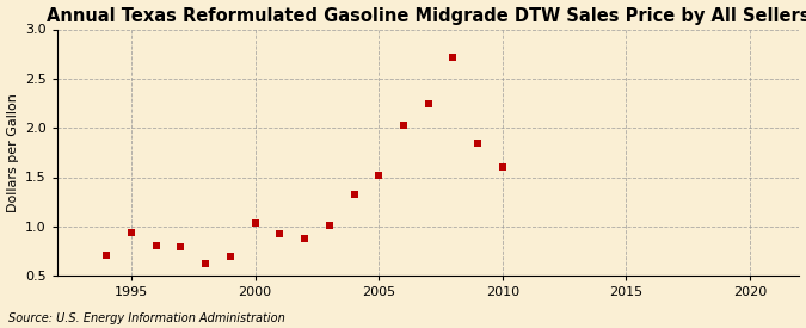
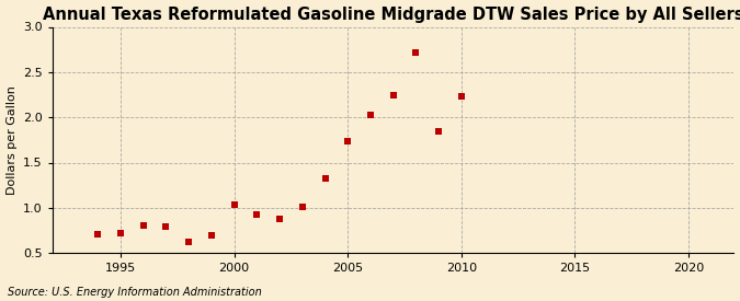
1995: 0.94 -> 0.72
2005: 1.52 -> 1.74
2010: 1.60 -> 2.23
